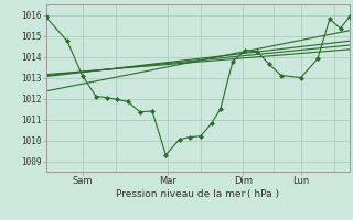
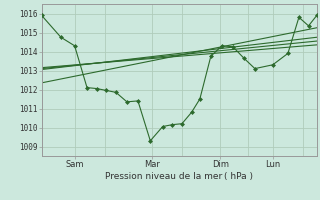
Sam: 1013.1 -> 1014.3
Lun: 1013.0 -> 1013.3
